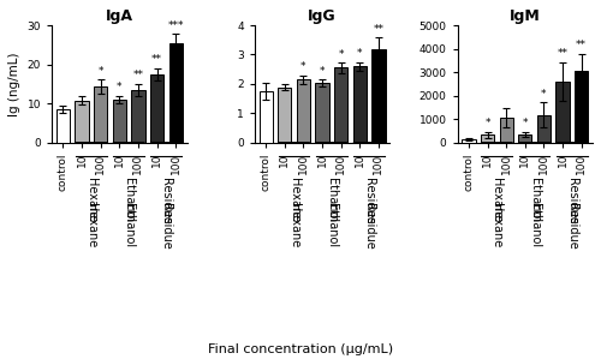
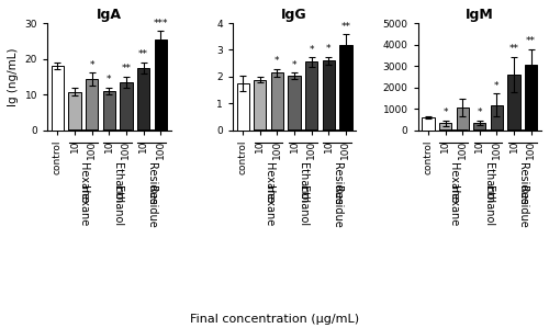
IgA/control: 8.5 -> 18.0
IgM/control: 200 -> 600
